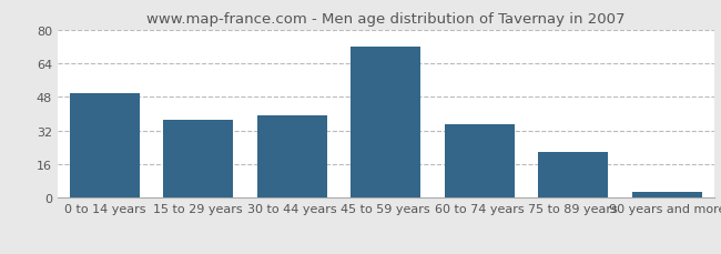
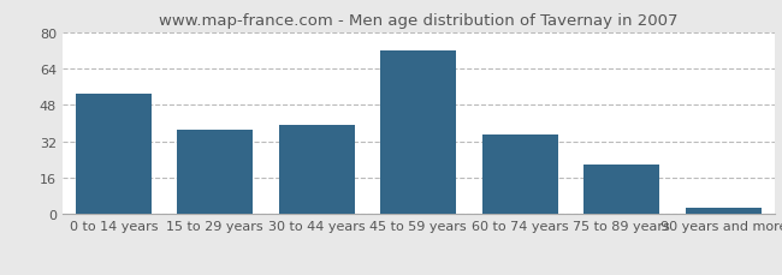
0 to 14 years: 50 -> 53
